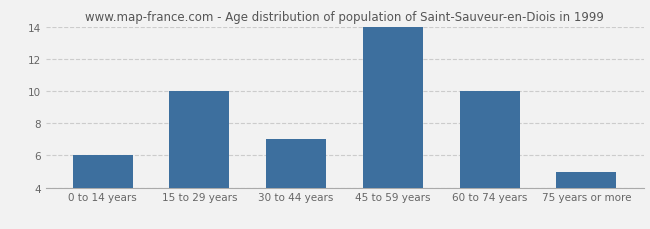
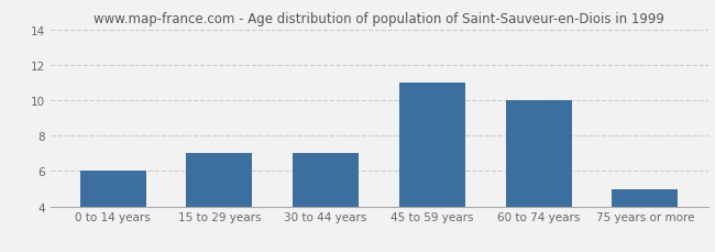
15 to 29 years: 10 -> 7
45 to 59 years: 14 -> 11
